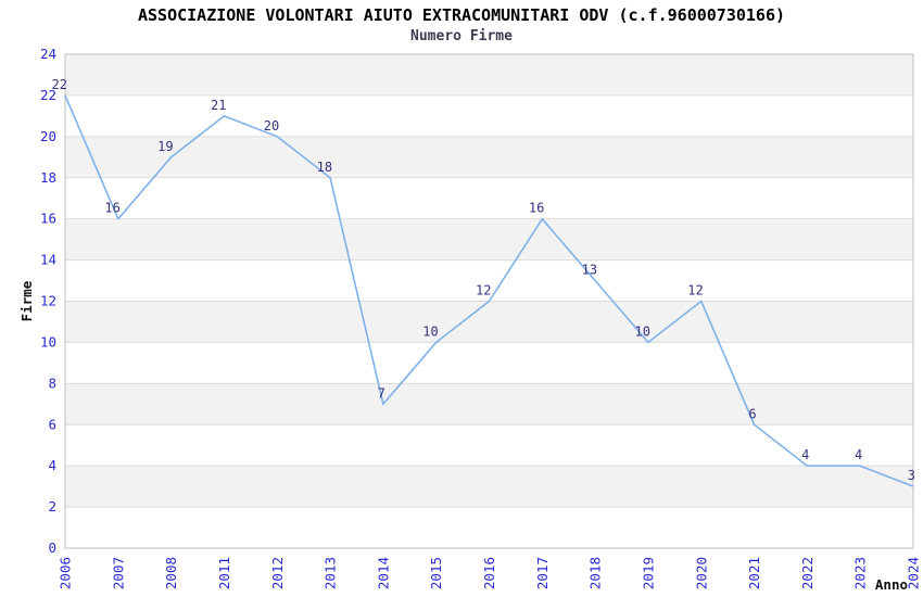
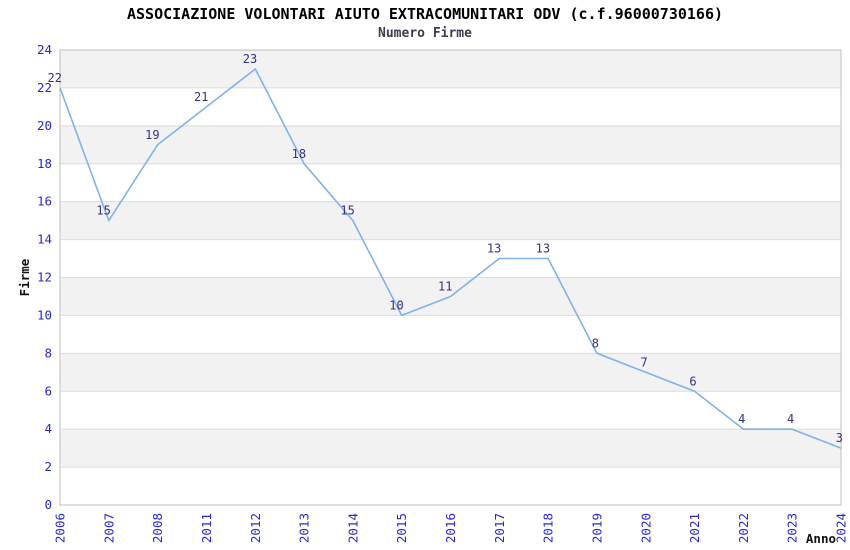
2007: 16 -> 15
2012: 20 -> 23
2014: 7 -> 15
2016: 12 -> 11
2017: 16 -> 13
2019: 10 -> 8
2020: 12 -> 7
